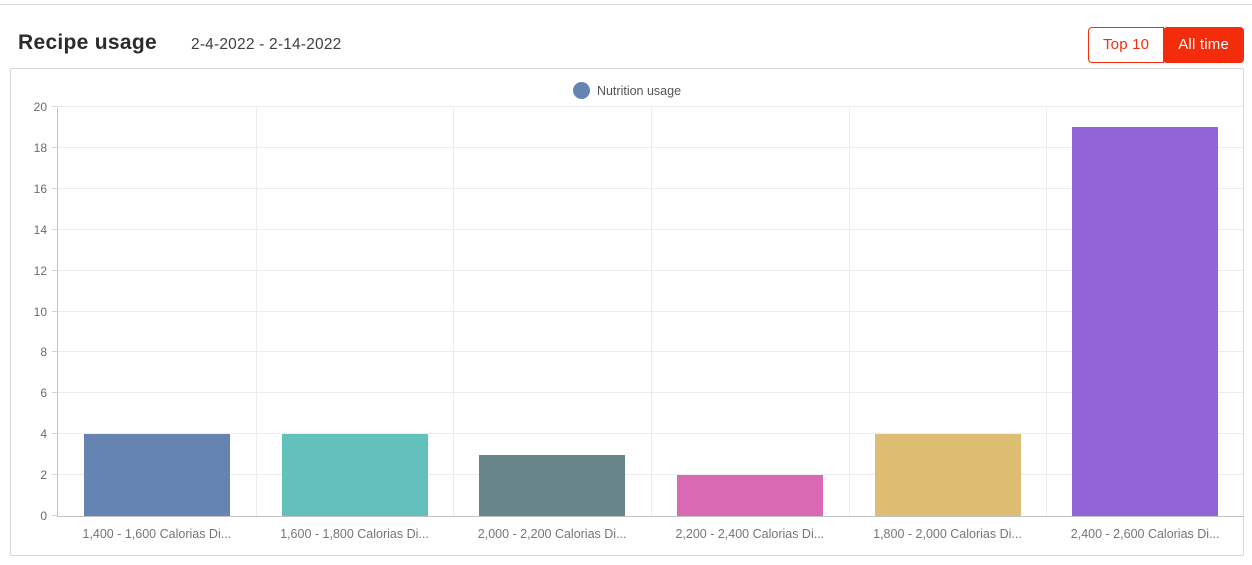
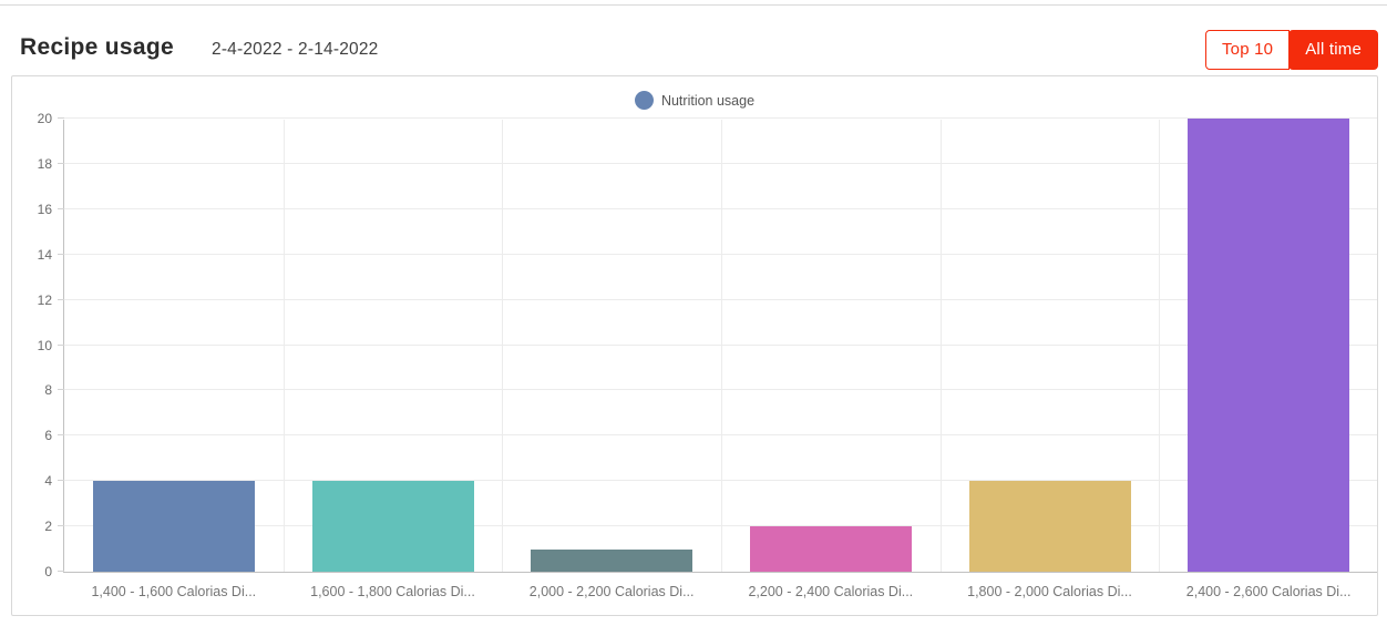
2,000 - 2,200 Calorias Di...: 3 -> 1
2,400 - 2,600 Calorias Di...: 19 -> 20
